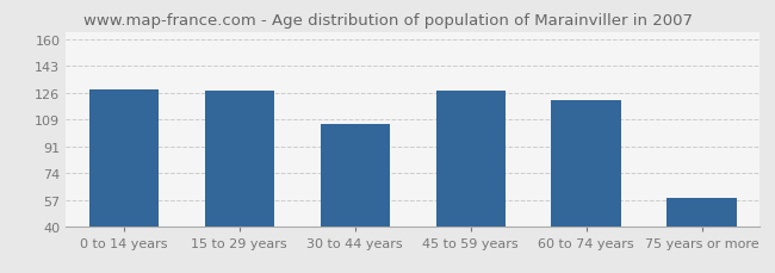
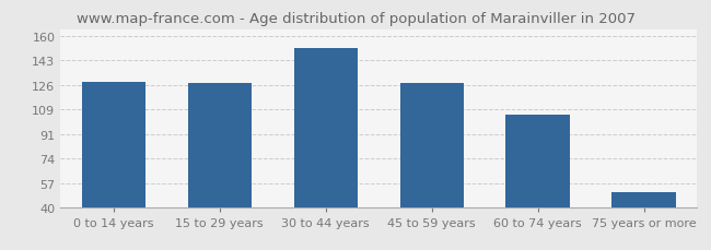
30 to 44 years: 106 -> 152
60 to 74 years: 121 -> 105
75 years or more: 58 -> 51
